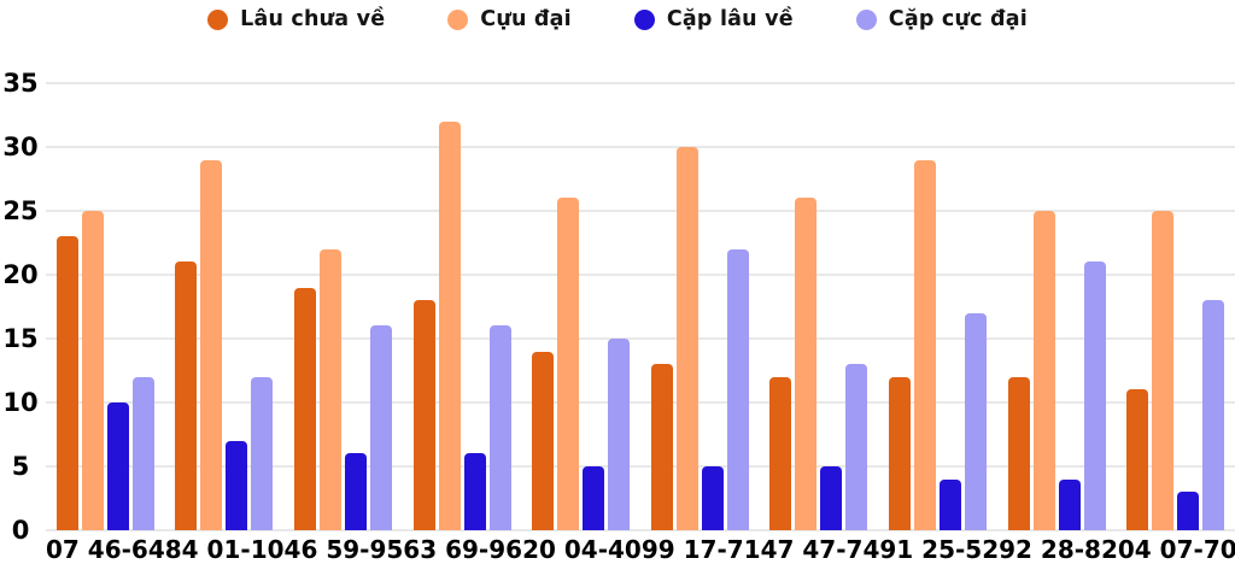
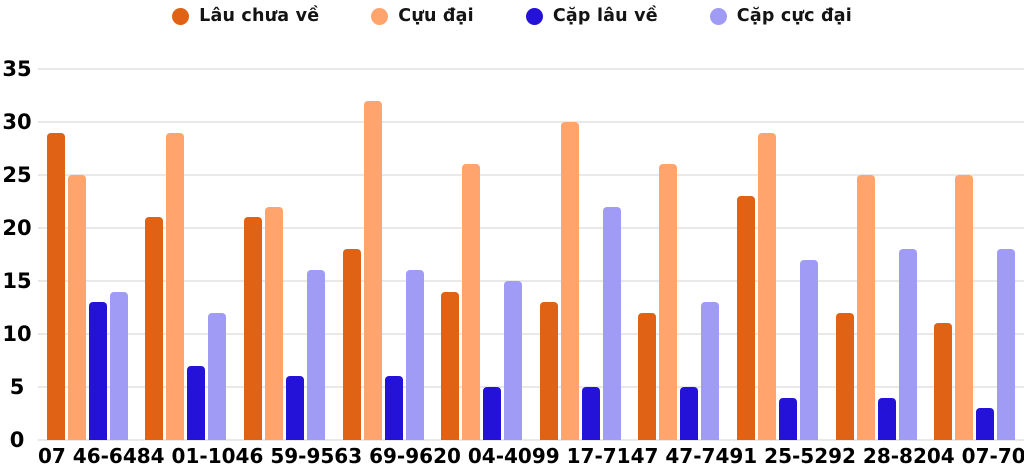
Lâu chưa về/07 46-64: 23 -> 29
Cặp lâu về/07 46-64: 10 -> 13
Cặp cực đại/07 46-64: 12 -> 14
Lâu chưa về/46 59-95: 19 -> 21
Lâu chưa về/91 25-52: 12 -> 23
Cặp cực đại/92 28-82: 21 -> 18
